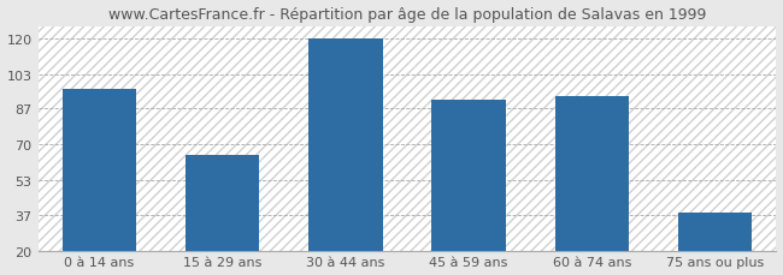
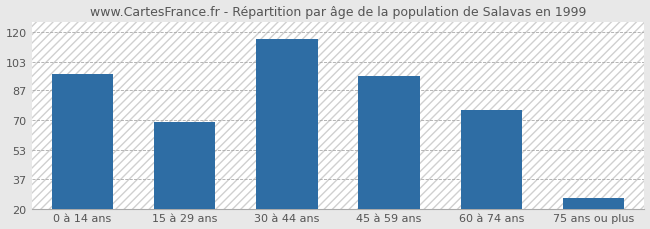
15 à 29 ans: 65 -> 69
30 à 44 ans: 120 -> 116
45 à 59 ans: 91 -> 95
60 à 74 ans: 93 -> 76
75 ans ou plus: 38 -> 26
